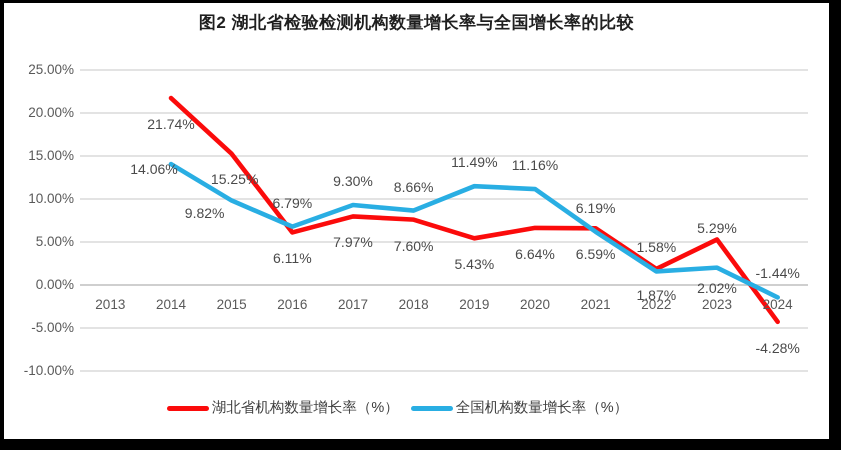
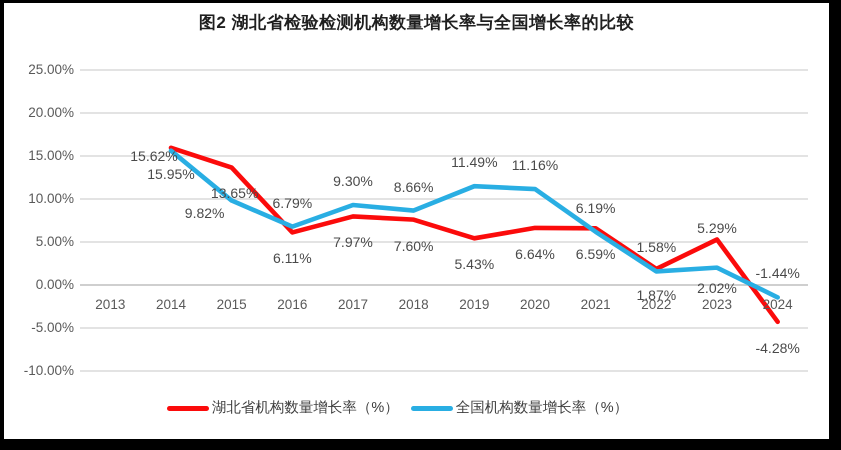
湖北省机构数量增长率（%）/2014: 21.74% -> 15.95%
全国机构数量增长率（%）/2014: 14.06% -> 15.62%
湖北省机构数量增长率（%）/2015: 15.25% -> 13.65%
